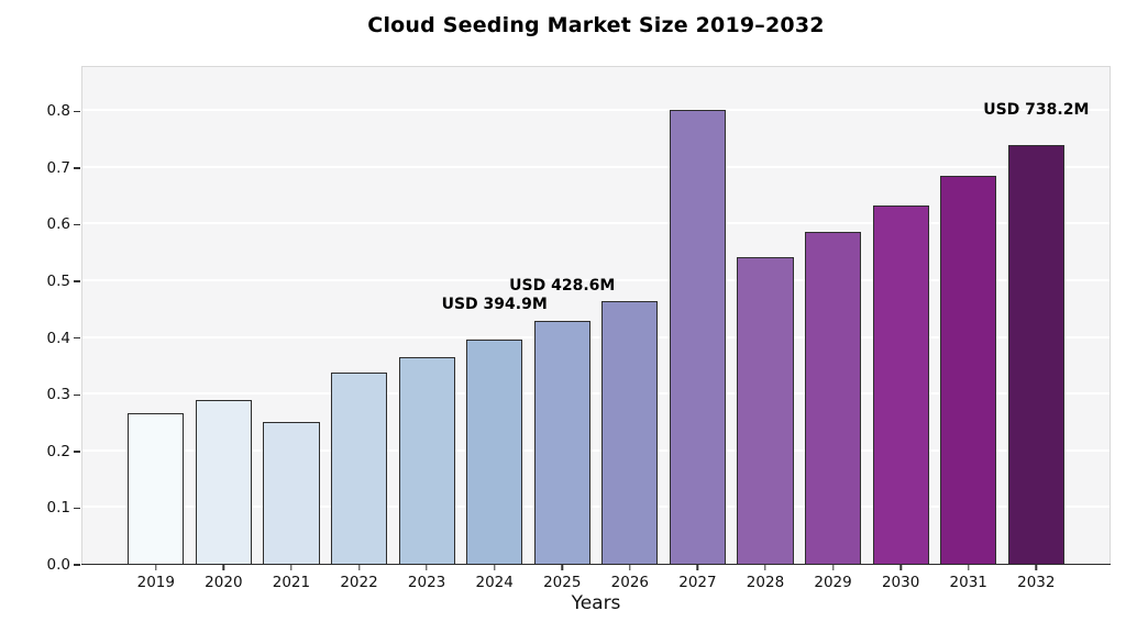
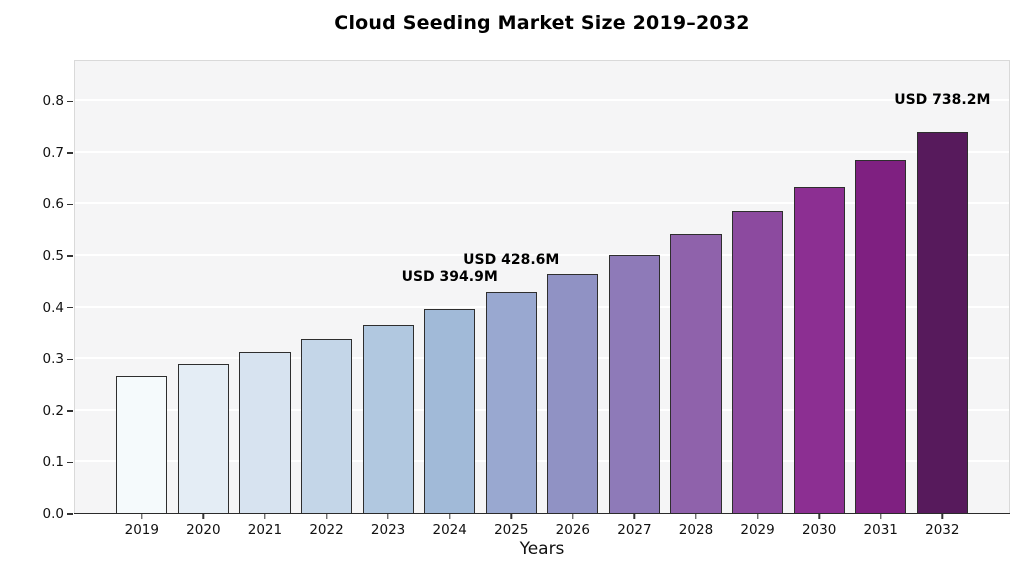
2021: 0.25 -> 0.31
2027: 0.80 -> 0.50
